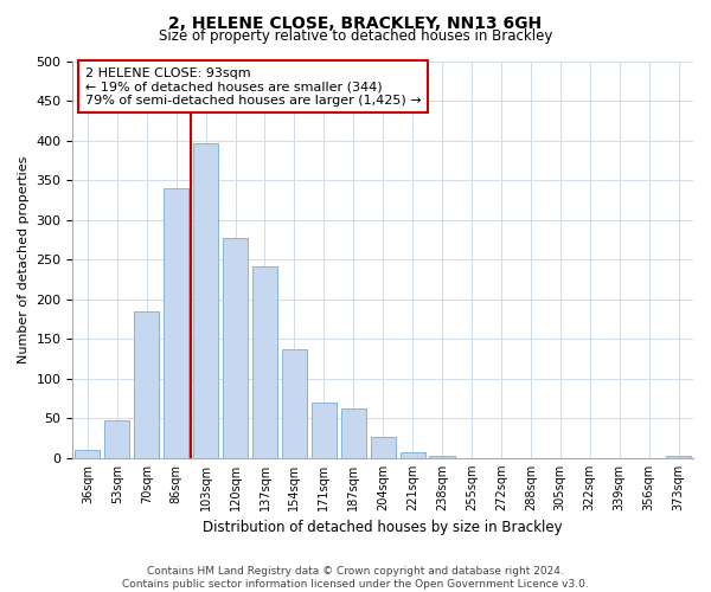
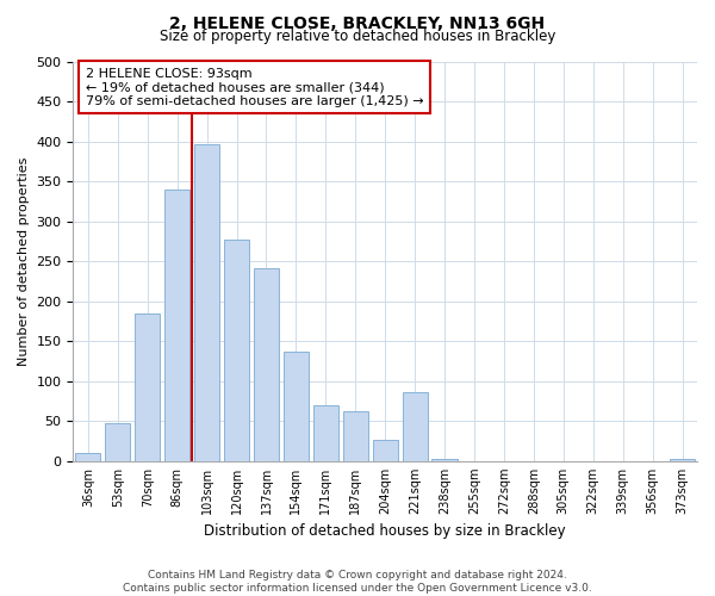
221sqm: 7 -> 86
